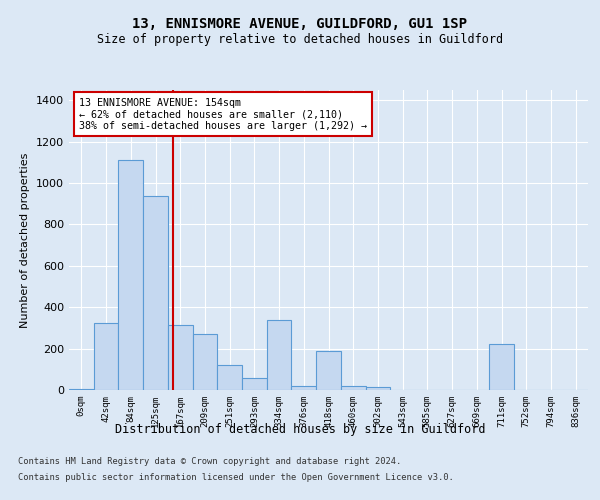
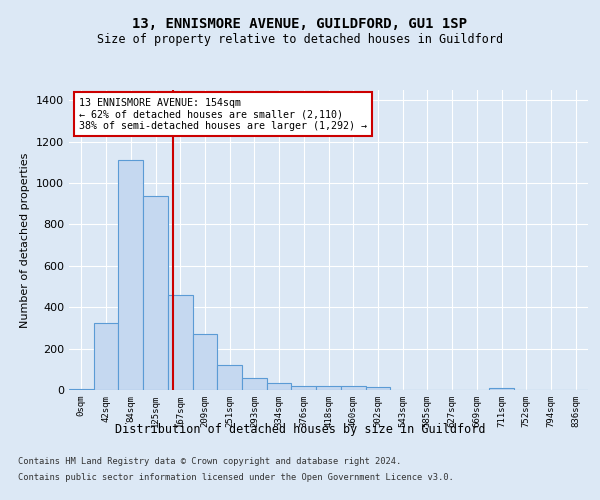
167sqm: 315 -> 460
334sqm: 340 -> 35
418sqm: 190 -> 20
711sqm: 220 -> 10
